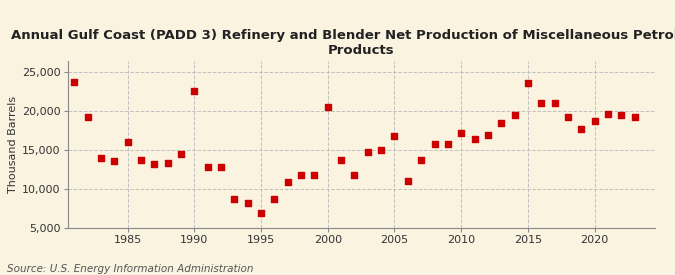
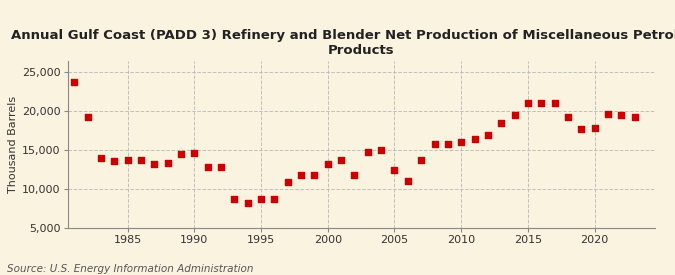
1985: 16,000 -> 13,700
1990: 22,600 -> 14,700
1995: 7,000 -> 8,800
2000: 20,600 -> 13,200
2005: 16,800 -> 12,500
2010: 17,200 -> 16,000
2015: 23,600 -> 21,000
2020: 18,800 -> 17,800
